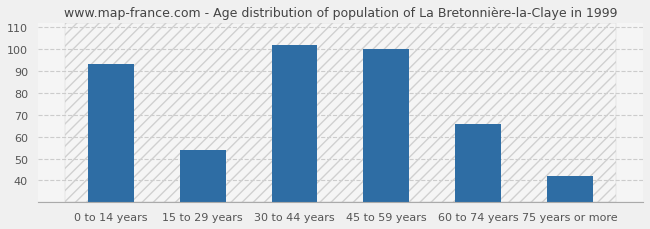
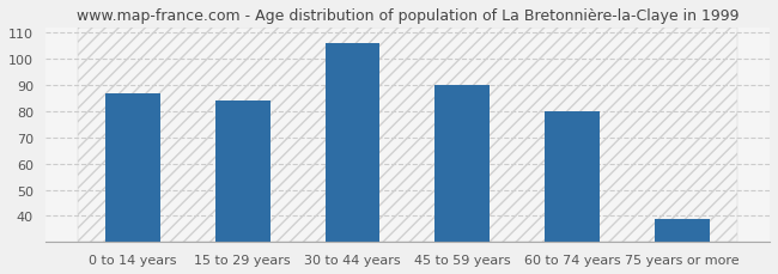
0 to 14 years: 93 -> 87
15 to 29 years: 54 -> 84
30 to 44 years: 102 -> 106
45 to 59 years: 100 -> 90
60 to 74 years: 66 -> 80
75 years or more: 42 -> 39
